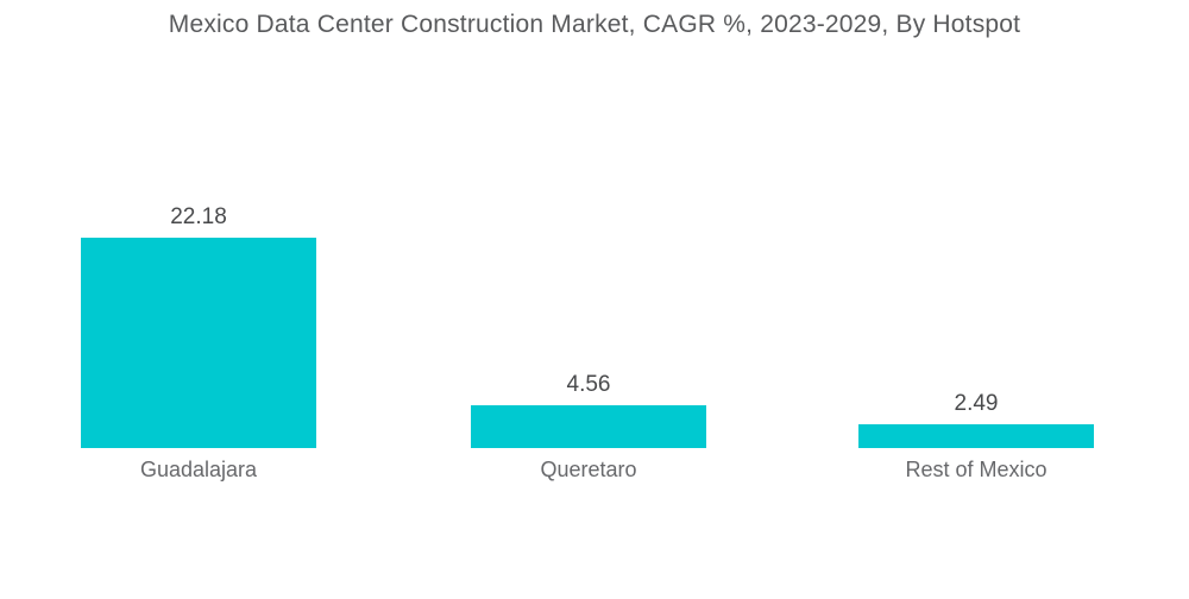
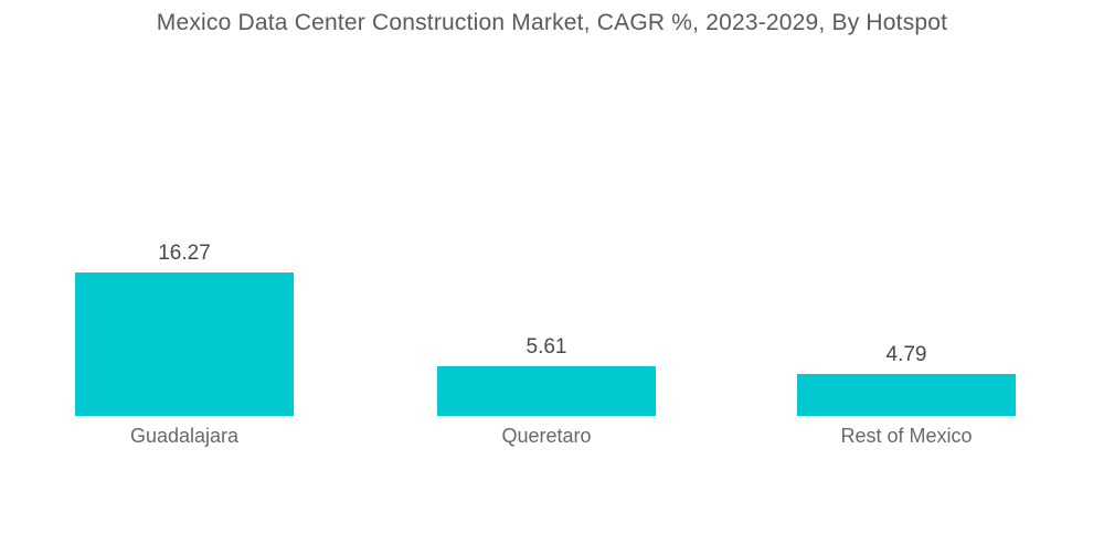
Guadalajara: 22.18 -> 16.27
Queretaro: 4.56 -> 5.61
Rest of Mexico: 2.49 -> 4.79
